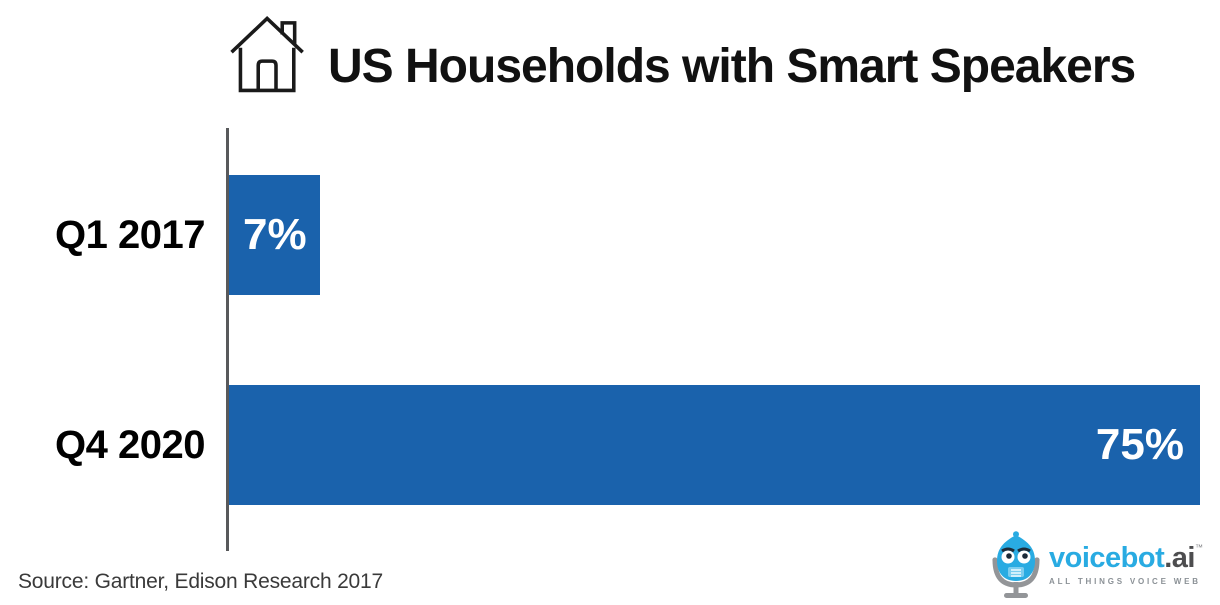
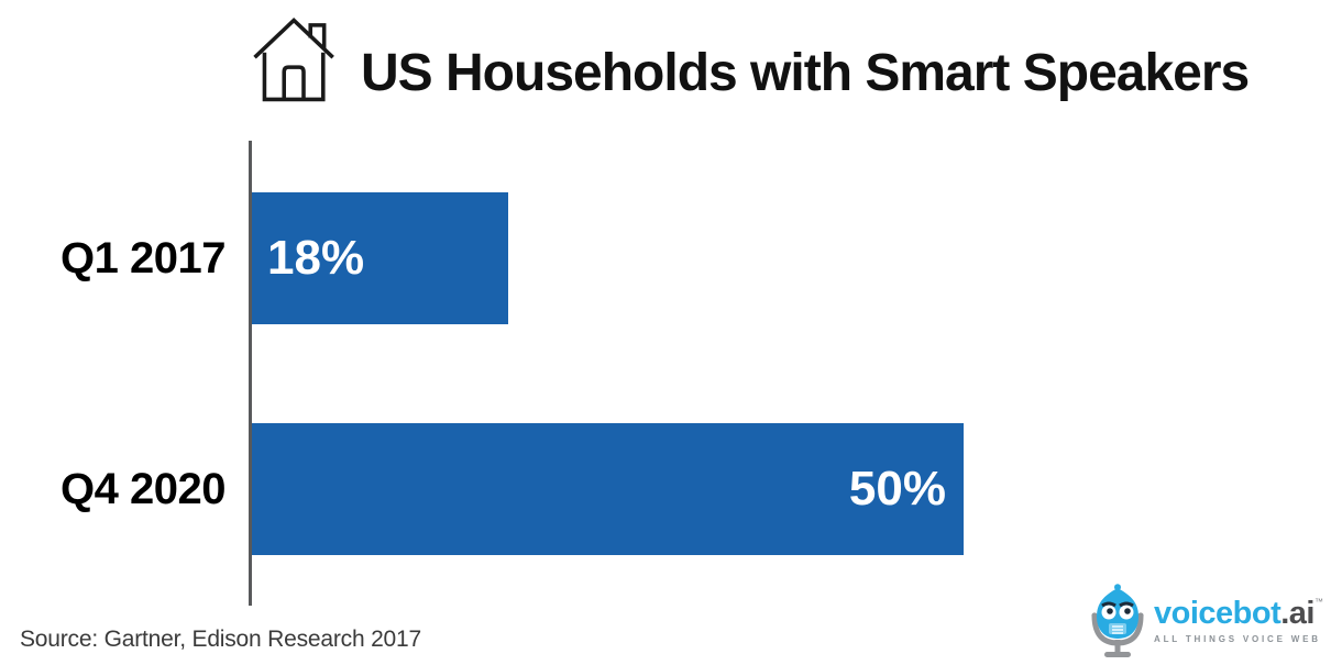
Q1 2017: 7% -> 18%
Q4 2020: 75% -> 50%
